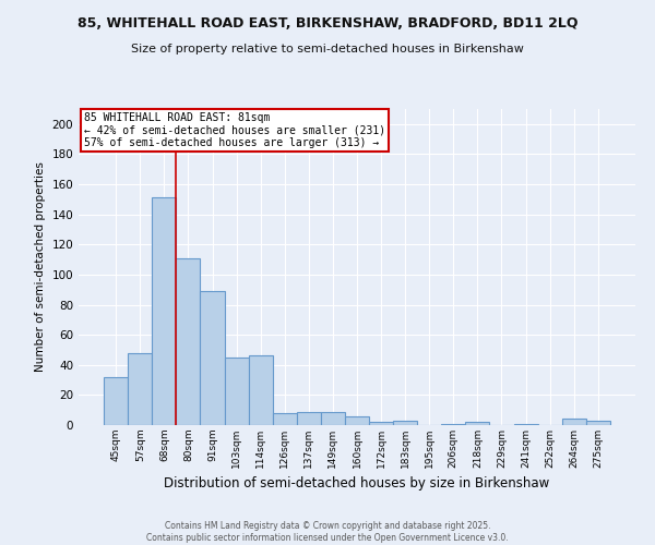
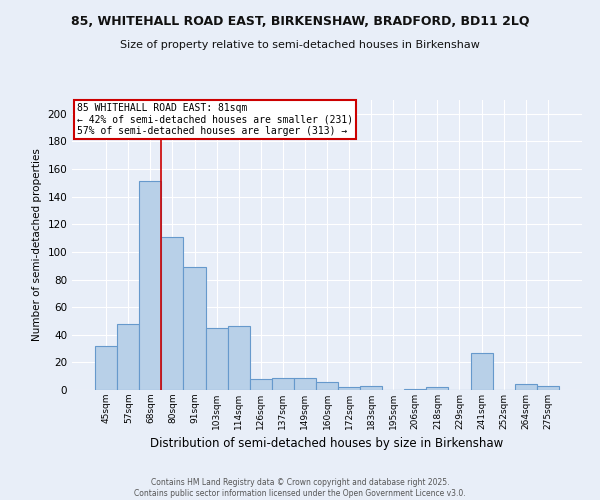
241sqm: 1 -> 27
